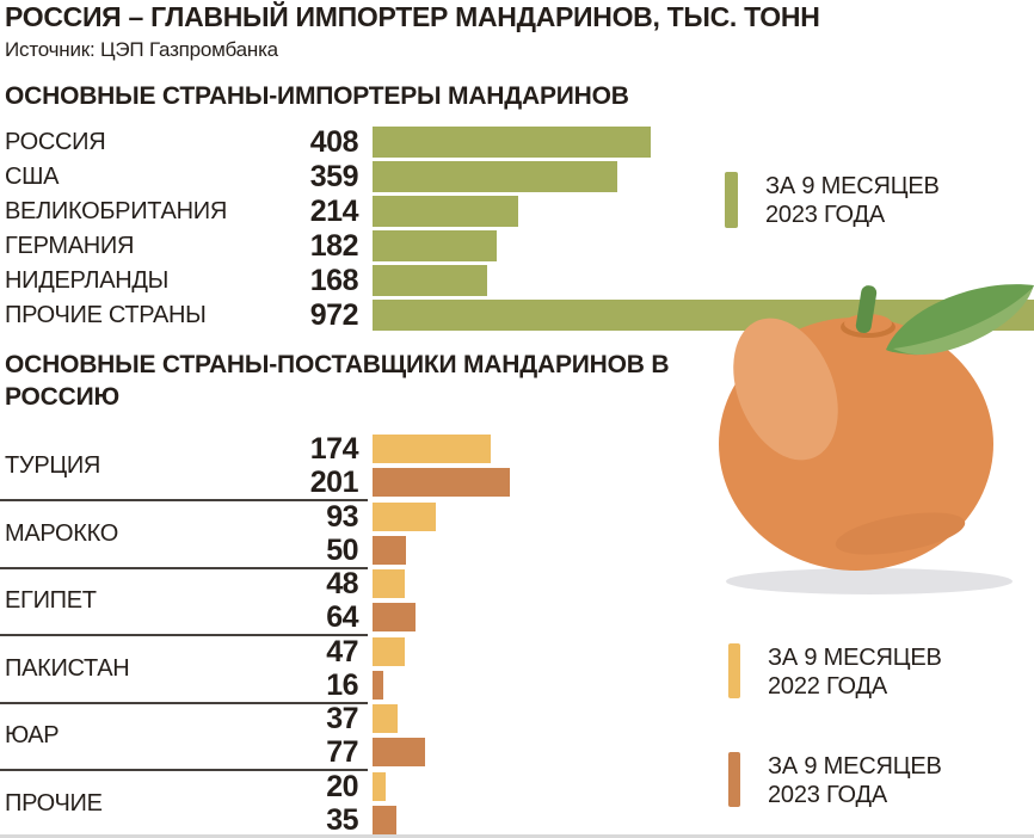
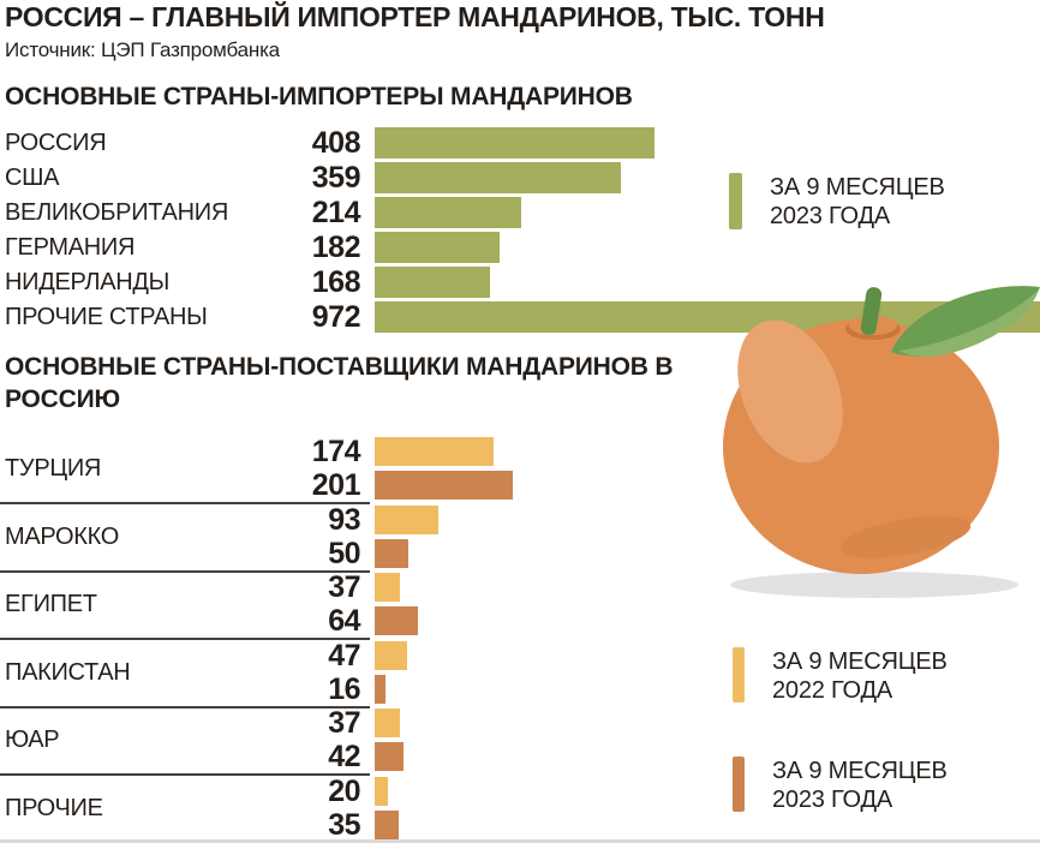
ОСНОВНЫЕ СТРАНЫ-ПОСТАВЩИКИ МАНДАРИНОВ В РОССИЮ/ЗА 9 МЕСЯЦЕВ 2022 ГОДА/ЕГИПЕТ: 48 -> 37
ОСНОВНЫЕ СТРАНЫ-ПОСТАВЩИКИ МАНДАРИНОВ В РОССИЮ/ЗА 9 МЕСЯЦЕВ 2023 ГОДА/ЮАР: 77 -> 42
